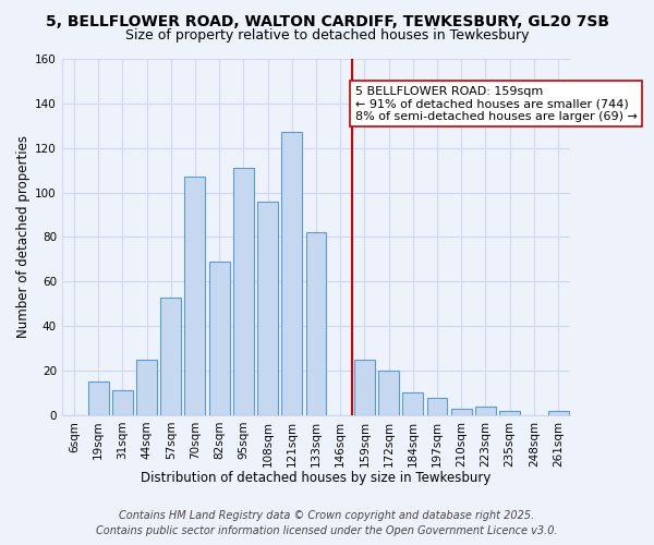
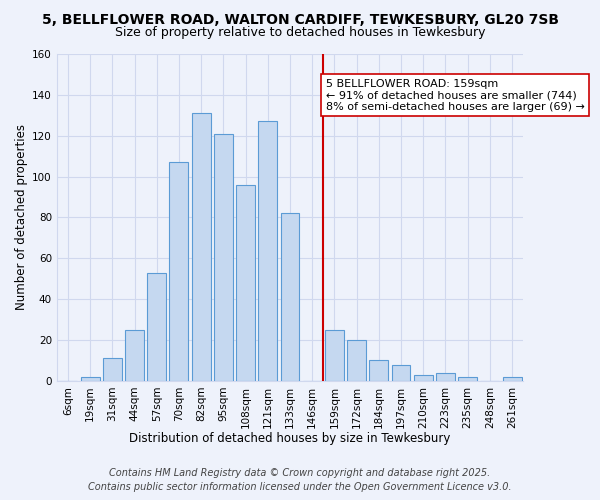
19sqm: 15 -> 2
82sqm: 69 -> 131
95sqm: 111 -> 121
